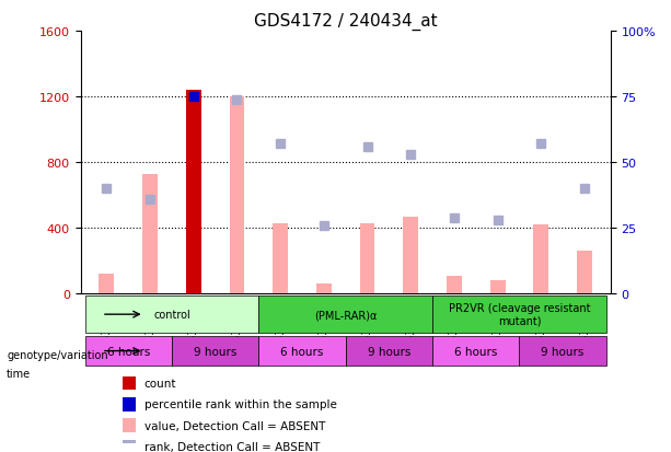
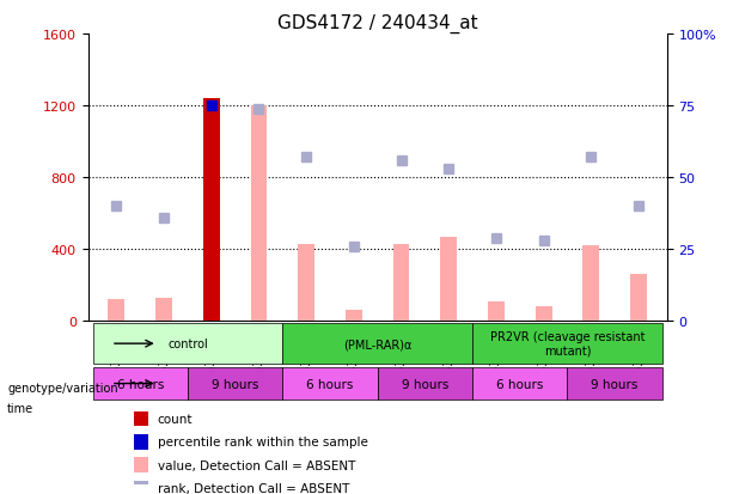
GSM538613: 730 -> 130
